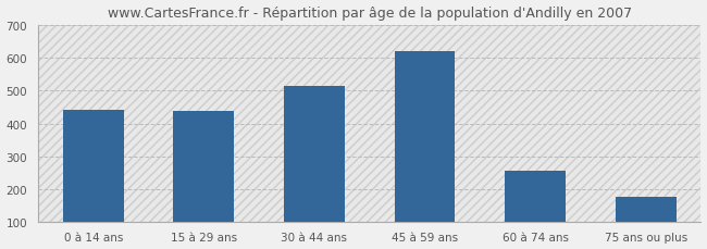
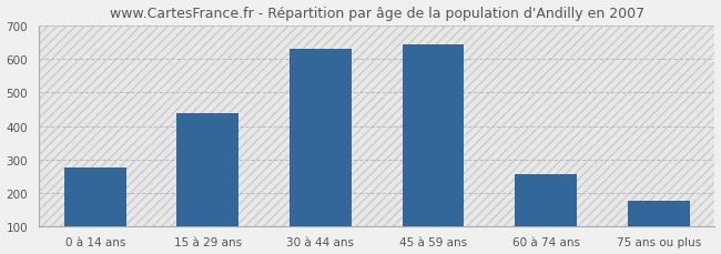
0 à 14 ans: 443 -> 275
30 à 44 ans: 516 -> 630
45 à 59 ans: 621 -> 645
